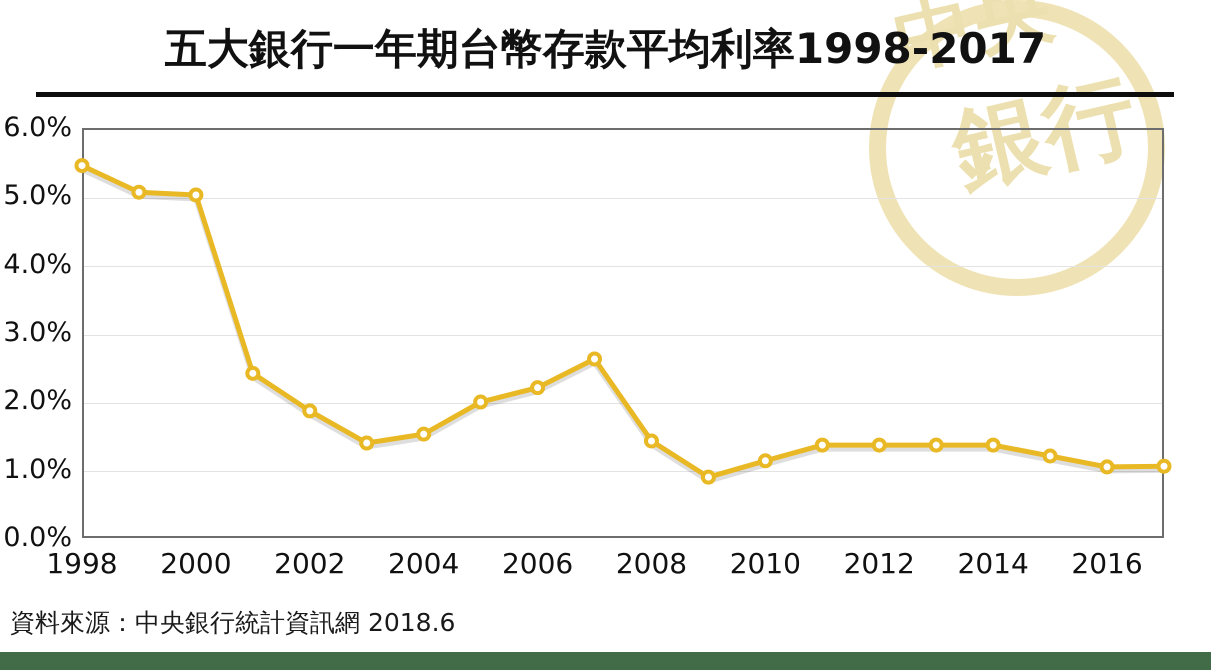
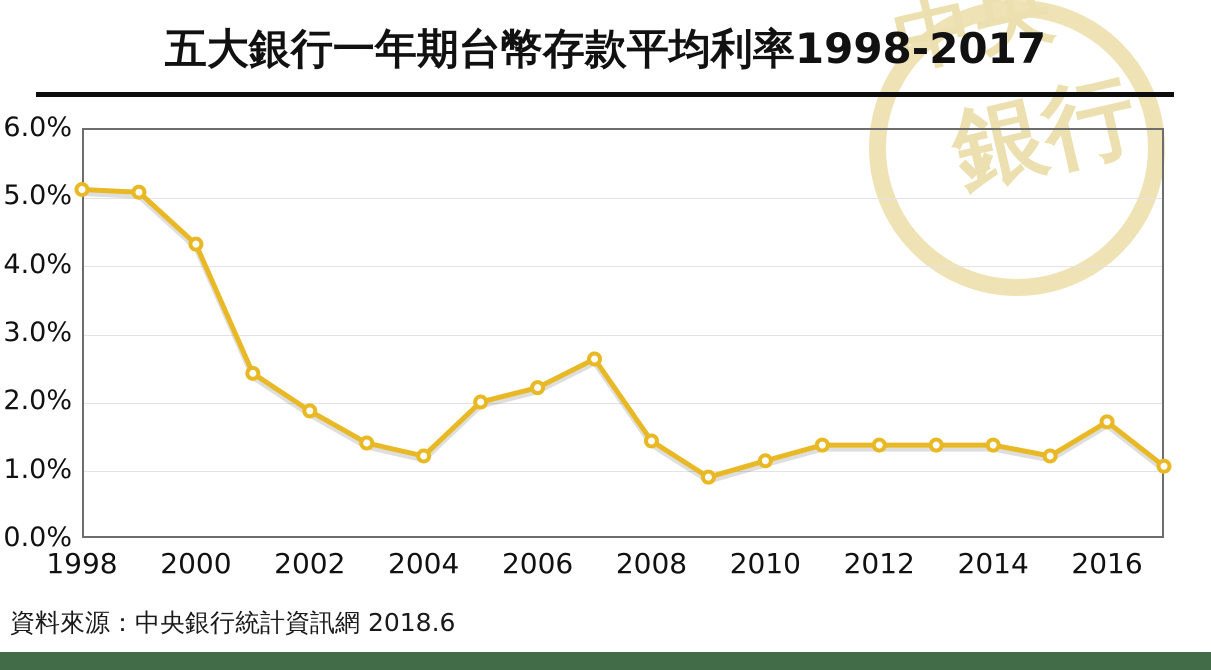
1998: 5.5% -> 5.1%
2000: 5.0% -> 4.3%
2004: 1.5% -> 1.2%
2016: 1.0% -> 1.7%
